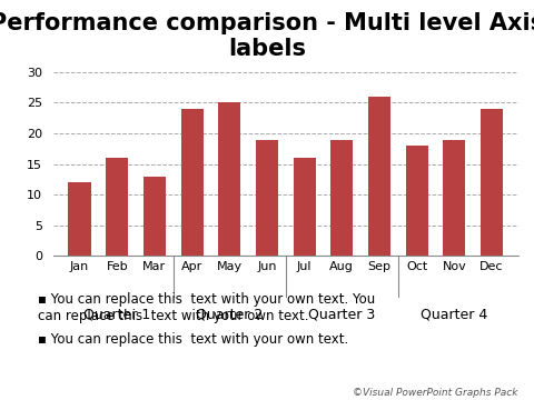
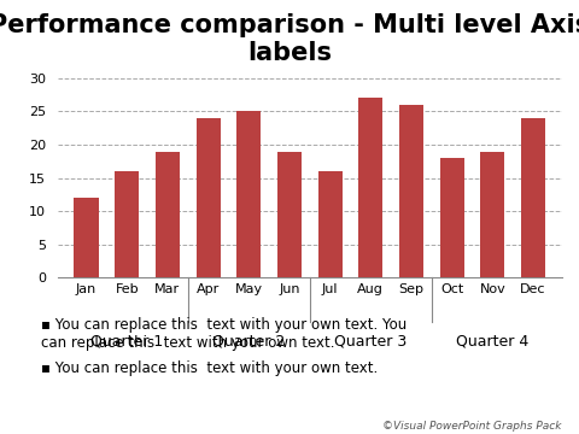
Mar: 13 -> 19
Aug: 19 -> 27
